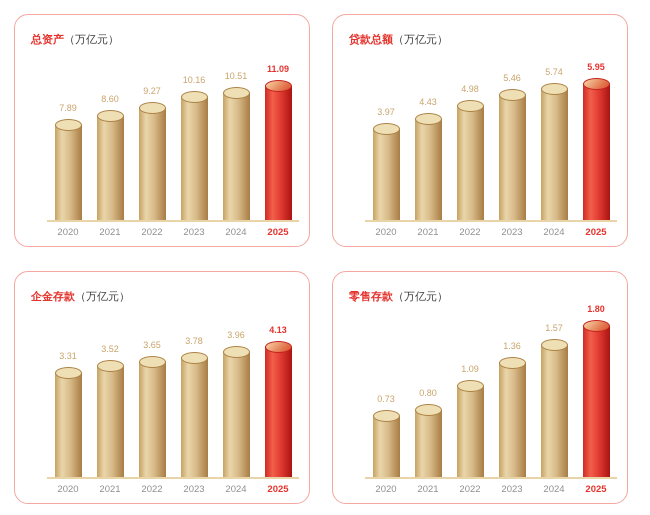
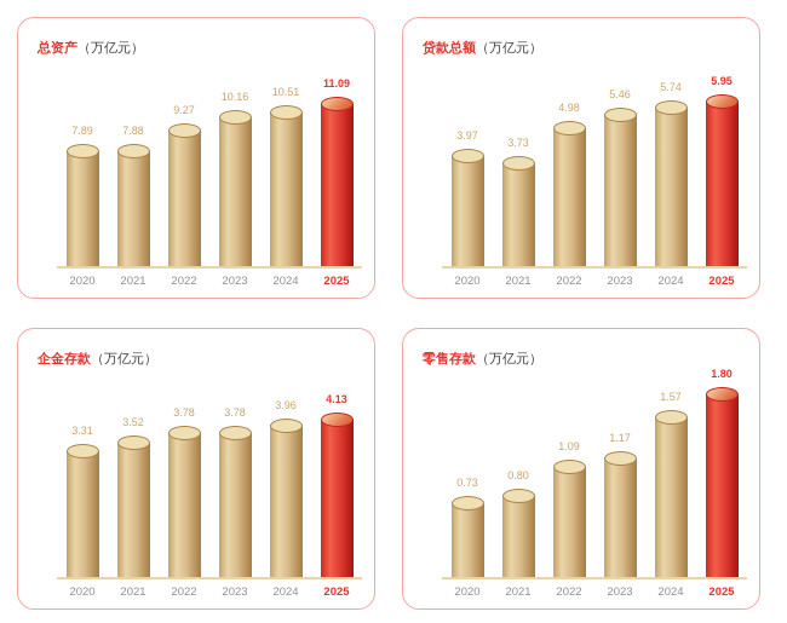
总资产/2021: 8.60 -> 7.88
贷款总额/2021: 4.43 -> 3.73
企金存款/2022: 3.65 -> 3.78
零售存款/2023: 1.36 -> 1.17
